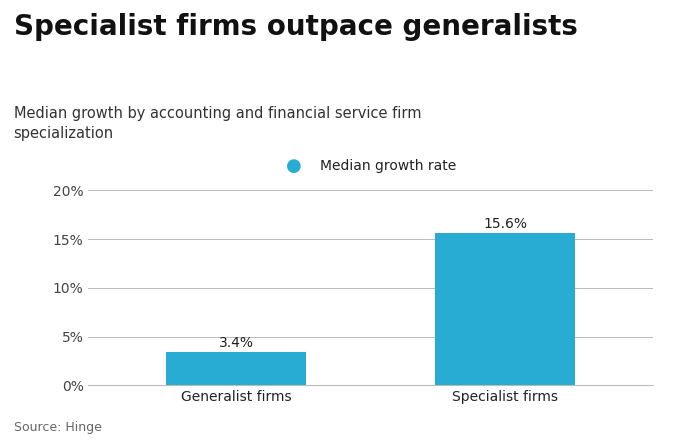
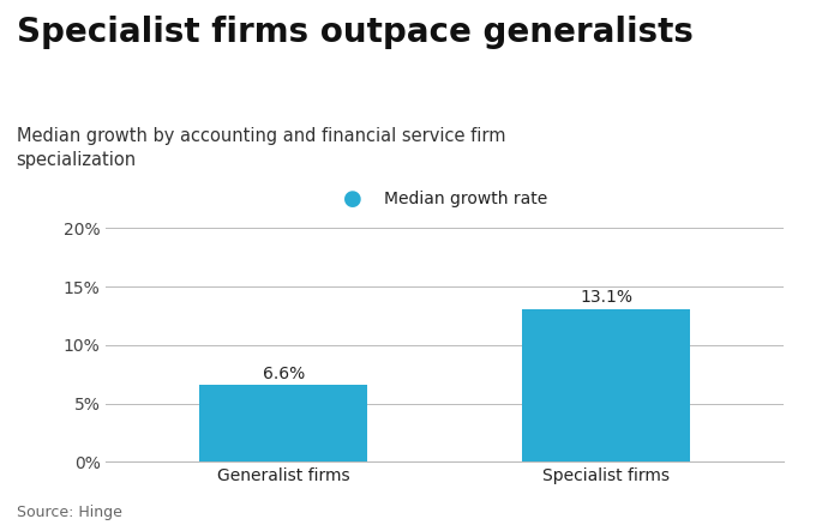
Generalist firms: 3.4% -> 6.6%
Specialist firms: 15.6% -> 13.1%
